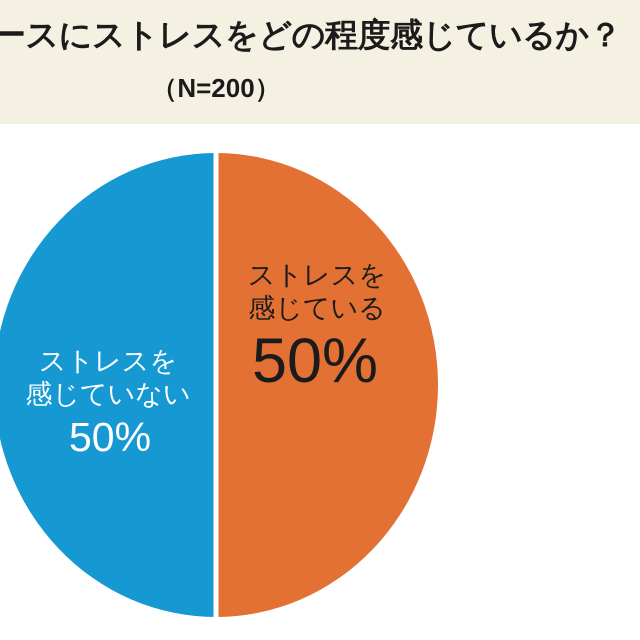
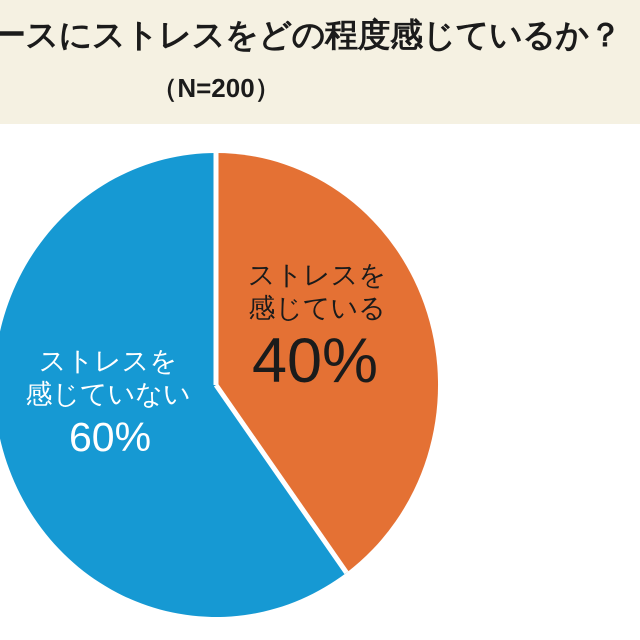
ストレスを感じている: 50% -> 40%
ストレスを感じていない: 50% -> 60%
